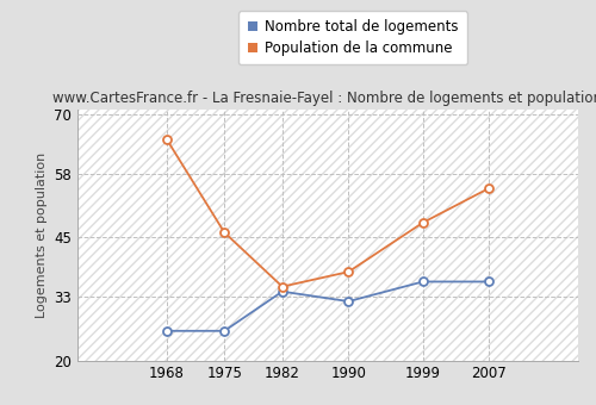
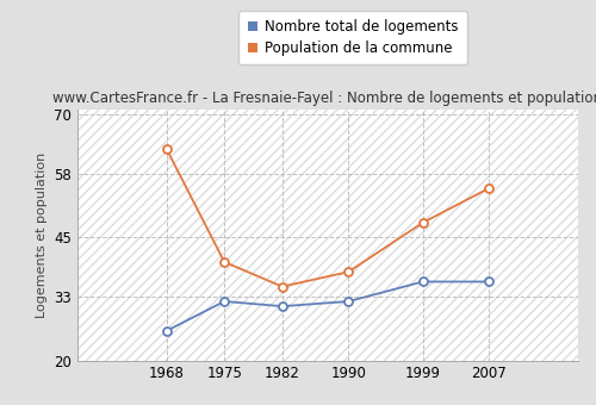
Population de la commune/1968: 65 -> 63
Nombre total de logements/1975: 26 -> 32
Population de la commune/1975: 46 -> 40
Nombre total de logements/1982: 34 -> 31
